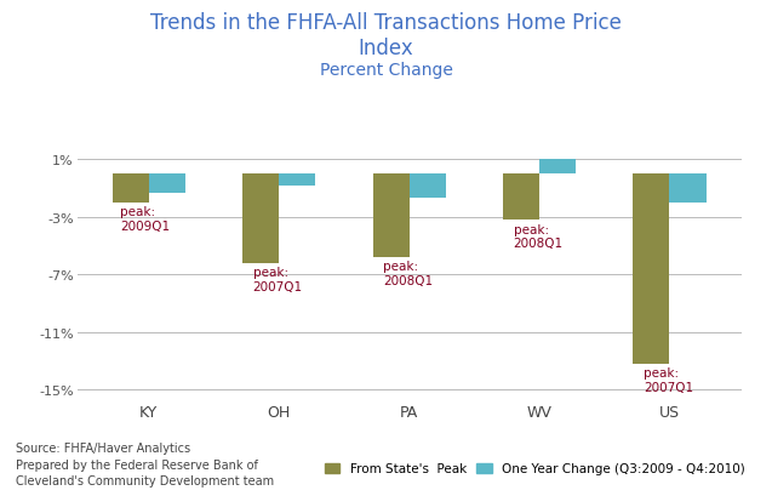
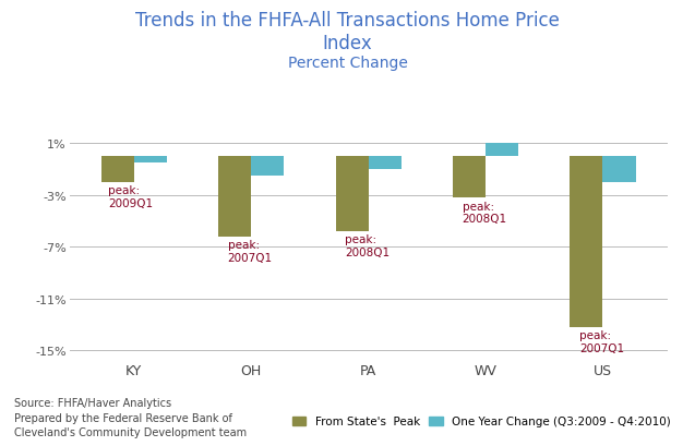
One Year Change (Q3:2009 - Q4:2010)/KY: -1.3% -> -0.5%
One Year Change (Q3:2009 - Q4:2010)/OH: -0.8% -> -1.5%
One Year Change (Q3:2009 - Q4:2010)/PA: -1.7% -> -1.0%
